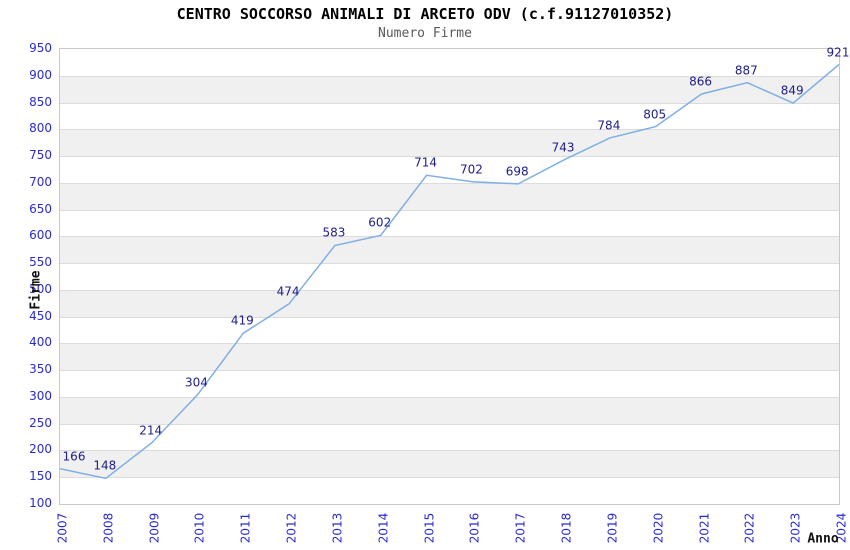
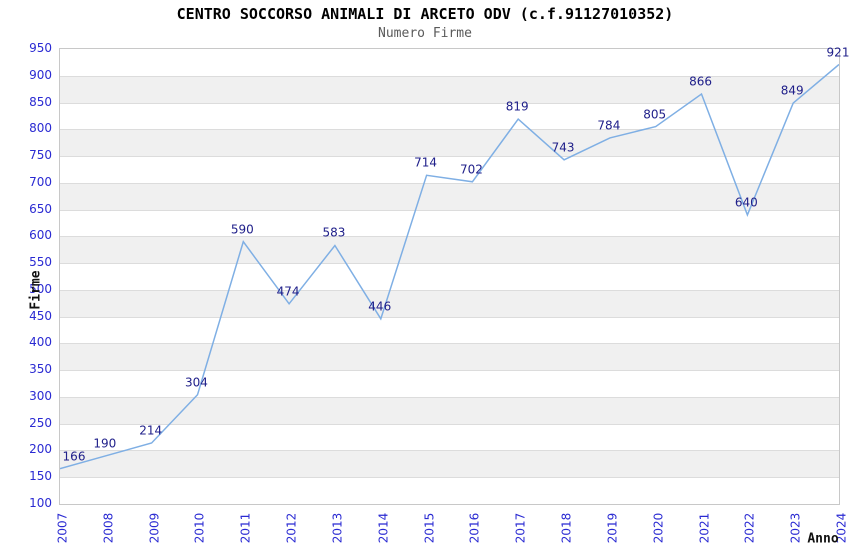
2008: 148 -> 190
2011: 419 -> 590
2014: 602 -> 446
2017: 698 -> 819
2022: 887 -> 640
